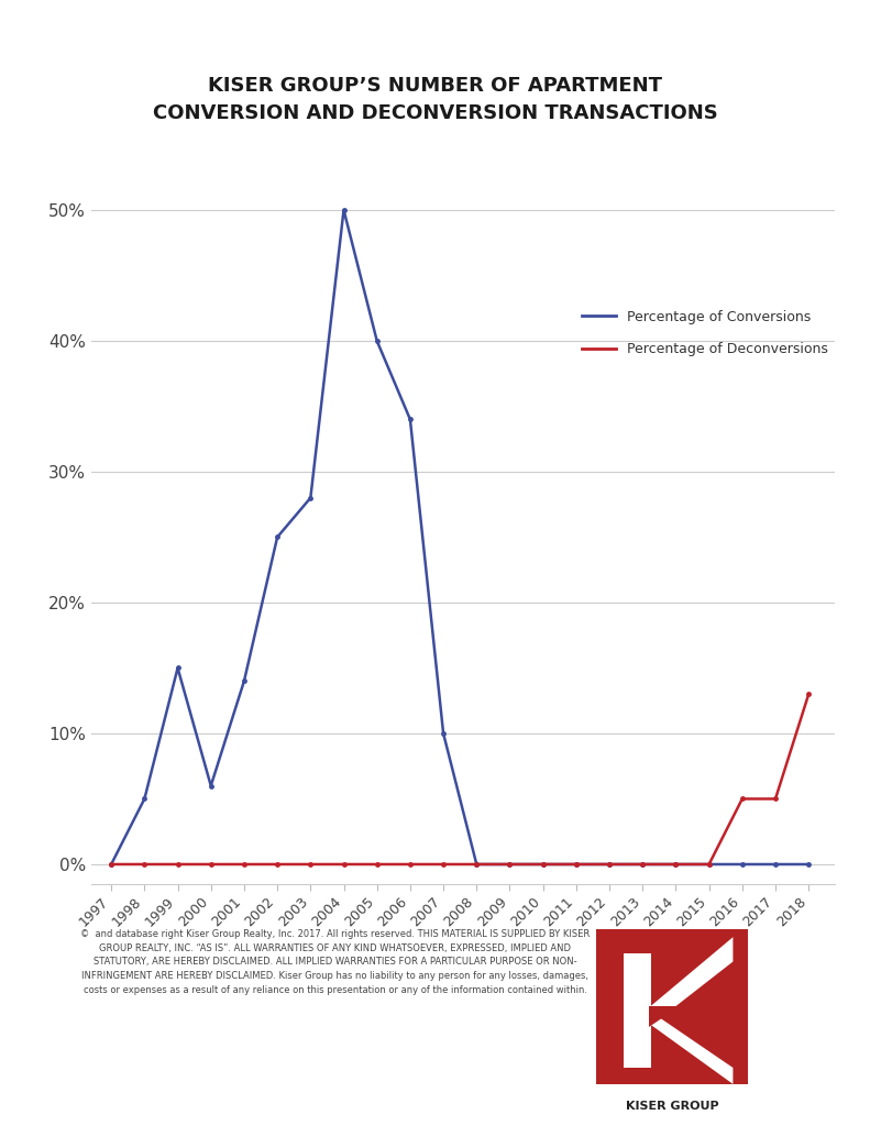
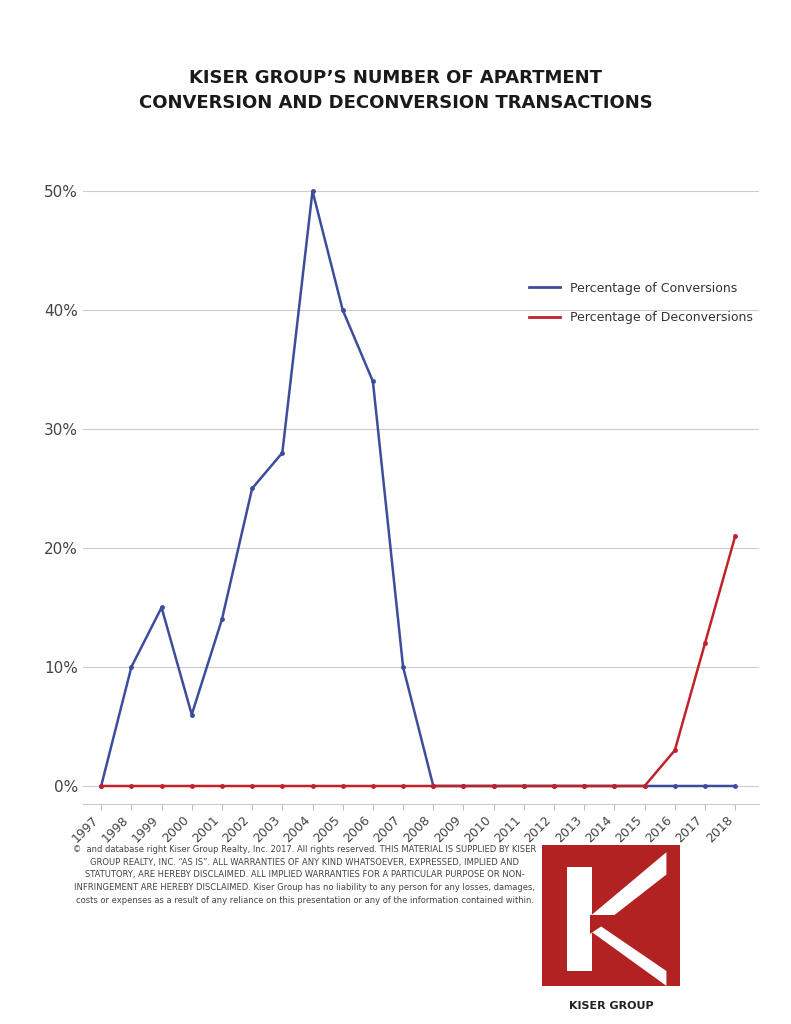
Percentage of Conversions/1998: 5% -> 10%
Percentage of Deconversions/2016: 5% -> 3%
Percentage of Deconversions/2017: 5% -> 12%
Percentage of Deconversions/2018: 13% -> 21%
